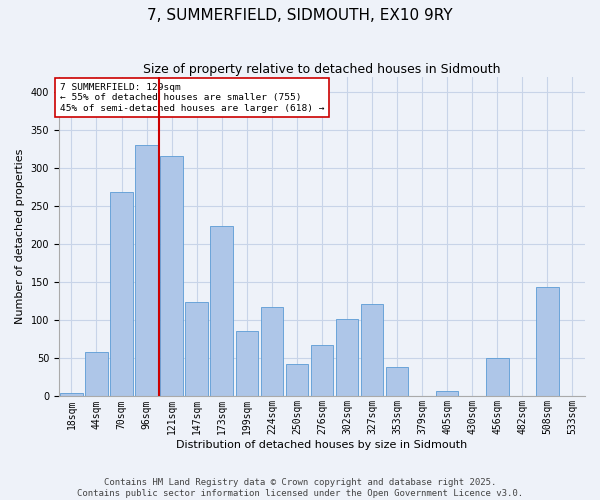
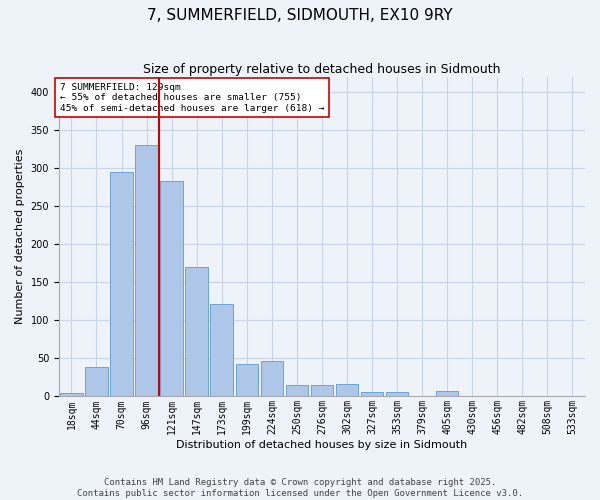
44sqm: 58 -> 38
70sqm: 268 -> 295
121sqm: 316 -> 283
147sqm: 124 -> 170
173sqm: 224 -> 122
199sqm: 86 -> 43
224sqm: 118 -> 46
250sqm: 42 -> 15
276sqm: 68 -> 15
302sqm: 102 -> 16
327sqm: 122 -> 6
353sqm: 38 -> 6
456sqm: 50 -> 1
508sqm: 144 -> 1
